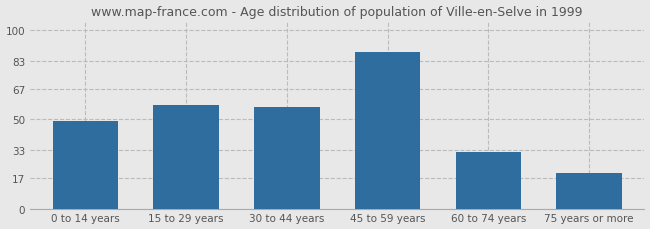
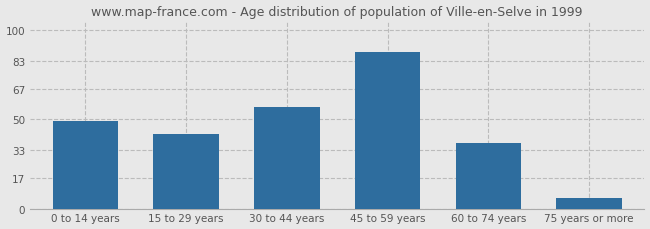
15 to 29 years: 58 -> 42
60 to 74 years: 32 -> 37
75 years or more: 20 -> 6
